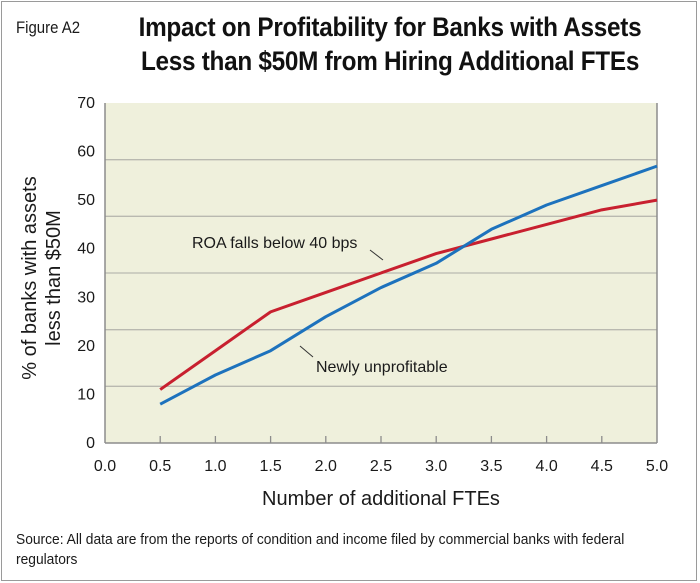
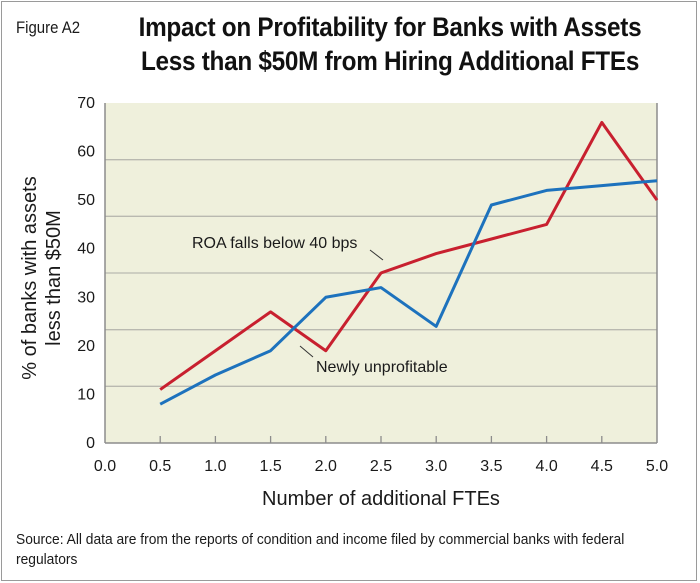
ROA falls below 40 bps/2.0: 31 -> 19
Newly unprofitable/2.0: 26 -> 30
Newly unprofitable/3.0: 37 -> 24
Newly unprofitable/3.5: 44 -> 49
Newly unprofitable/4.0: 49 -> 52
ROA falls below 40 bps/4.5: 48 -> 66
Newly unprofitable/5.0: 57 -> 54
